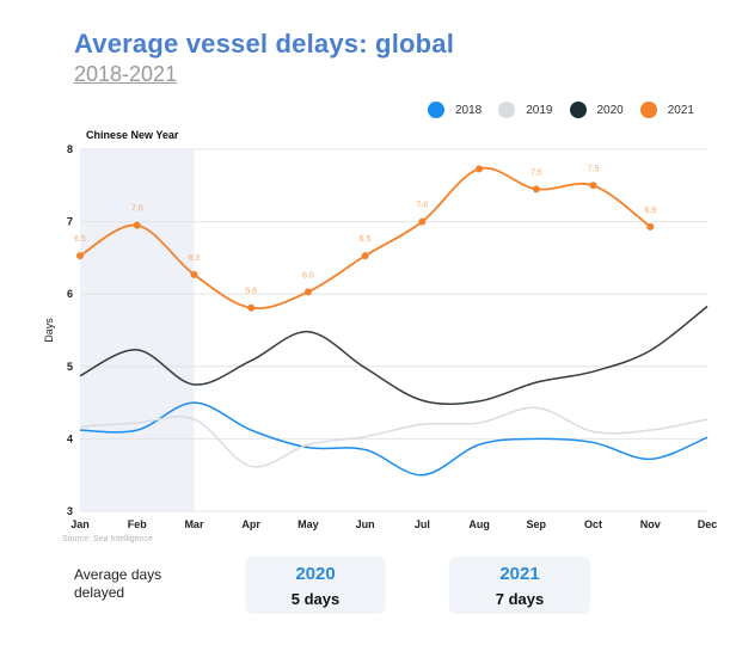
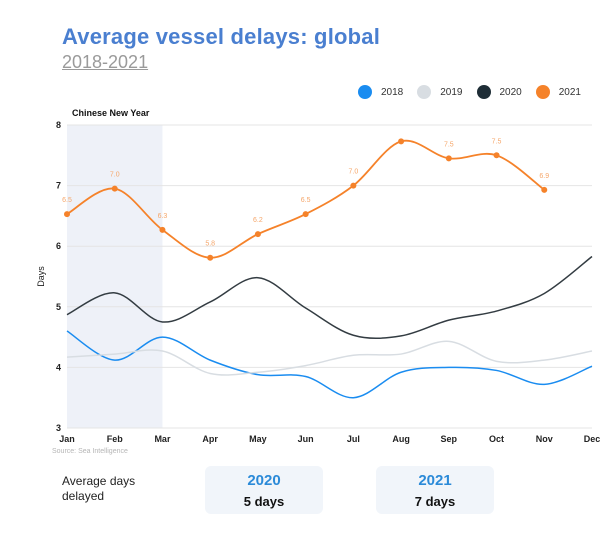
2018/Jan: 4.1 -> 4.6
2019/Apr: 3.6 -> 3.9
2021/May: 6.0 -> 6.2
